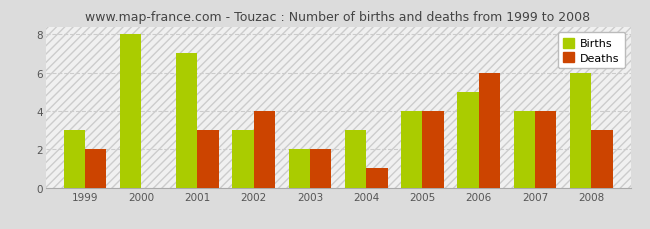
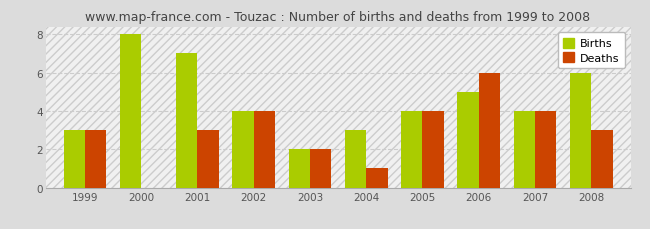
Deaths/1999: 2 -> 3
Births/2002: 3 -> 4
